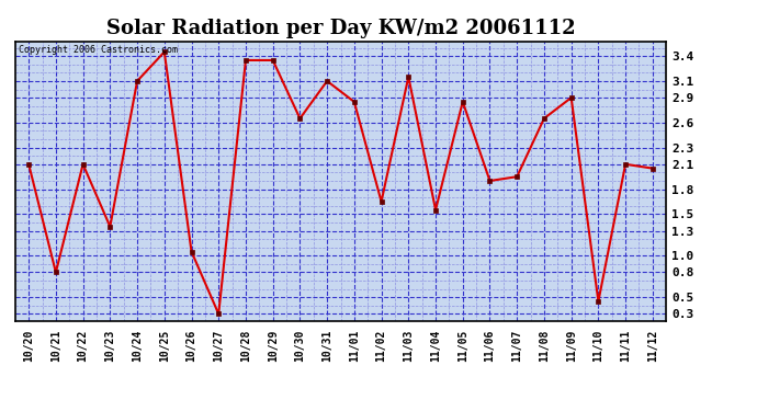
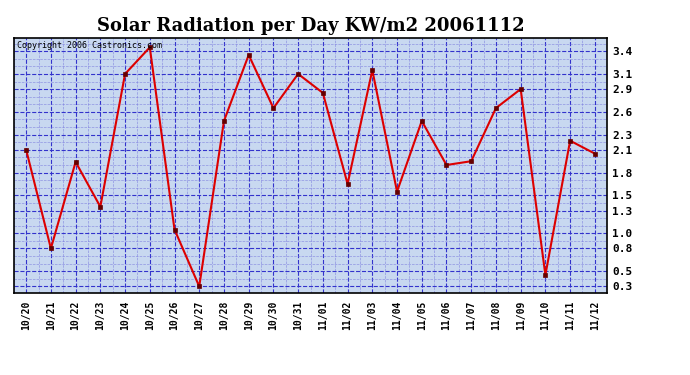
10/22: 2.10 -> 1.94
10/28: 3.35 -> 2.48
11/05: 2.85 -> 2.48
11/11: 2.10 -> 2.22
